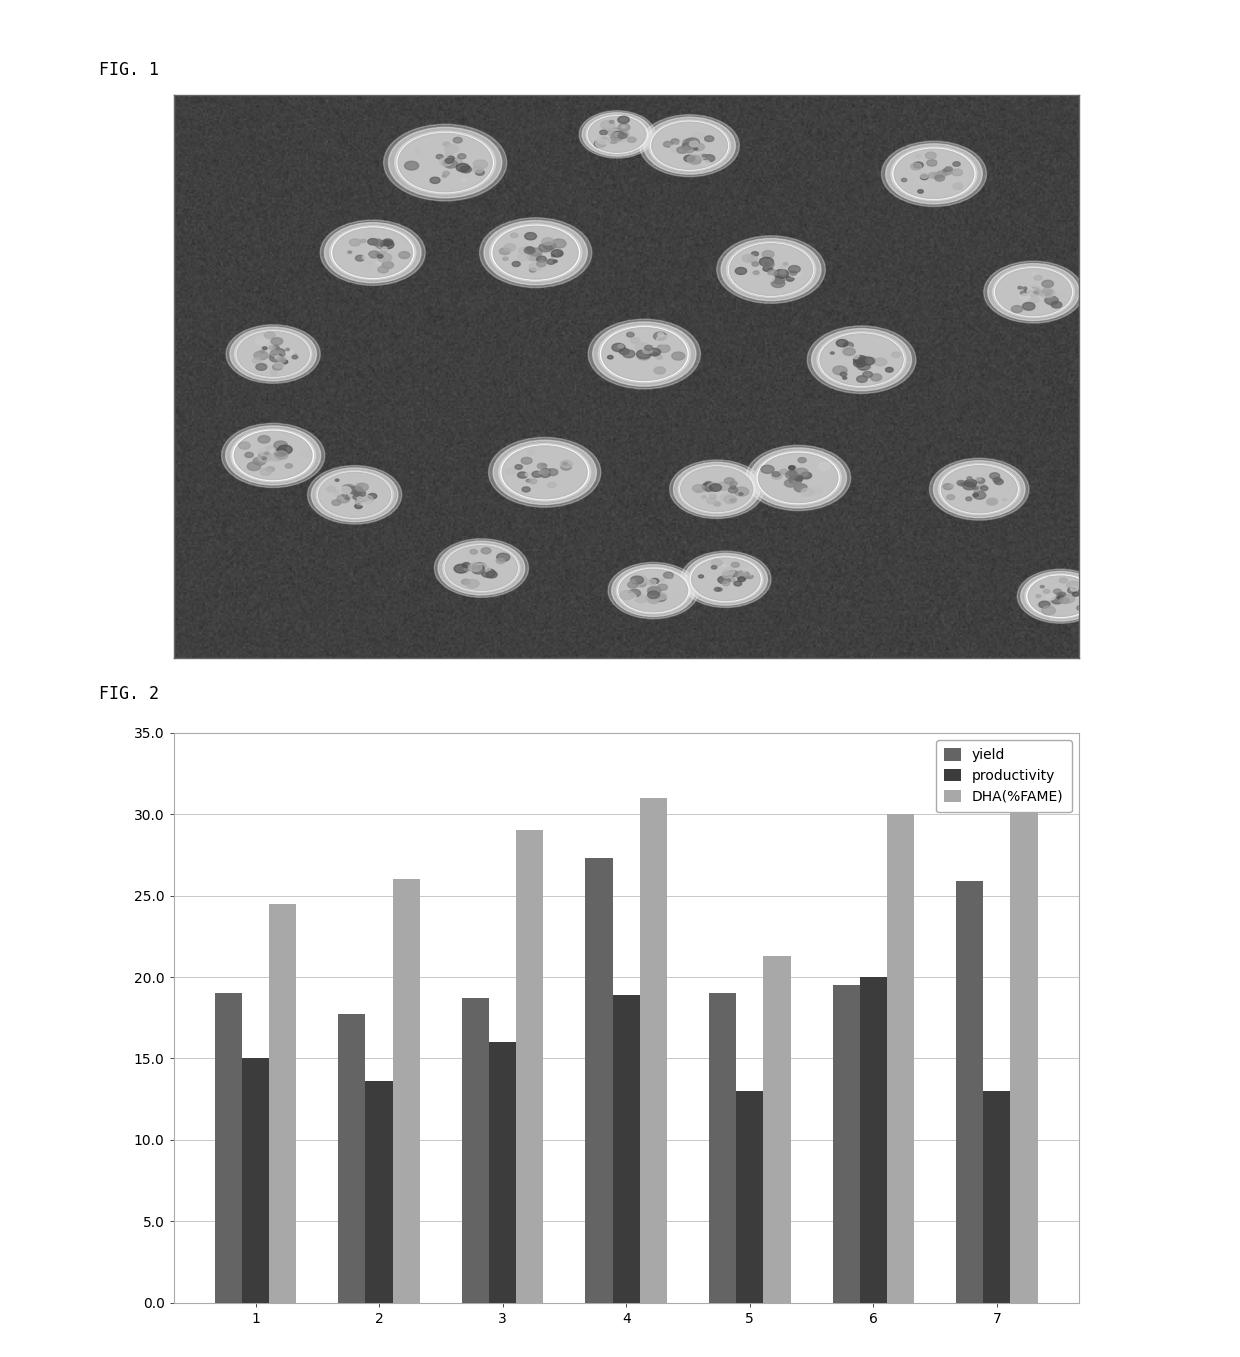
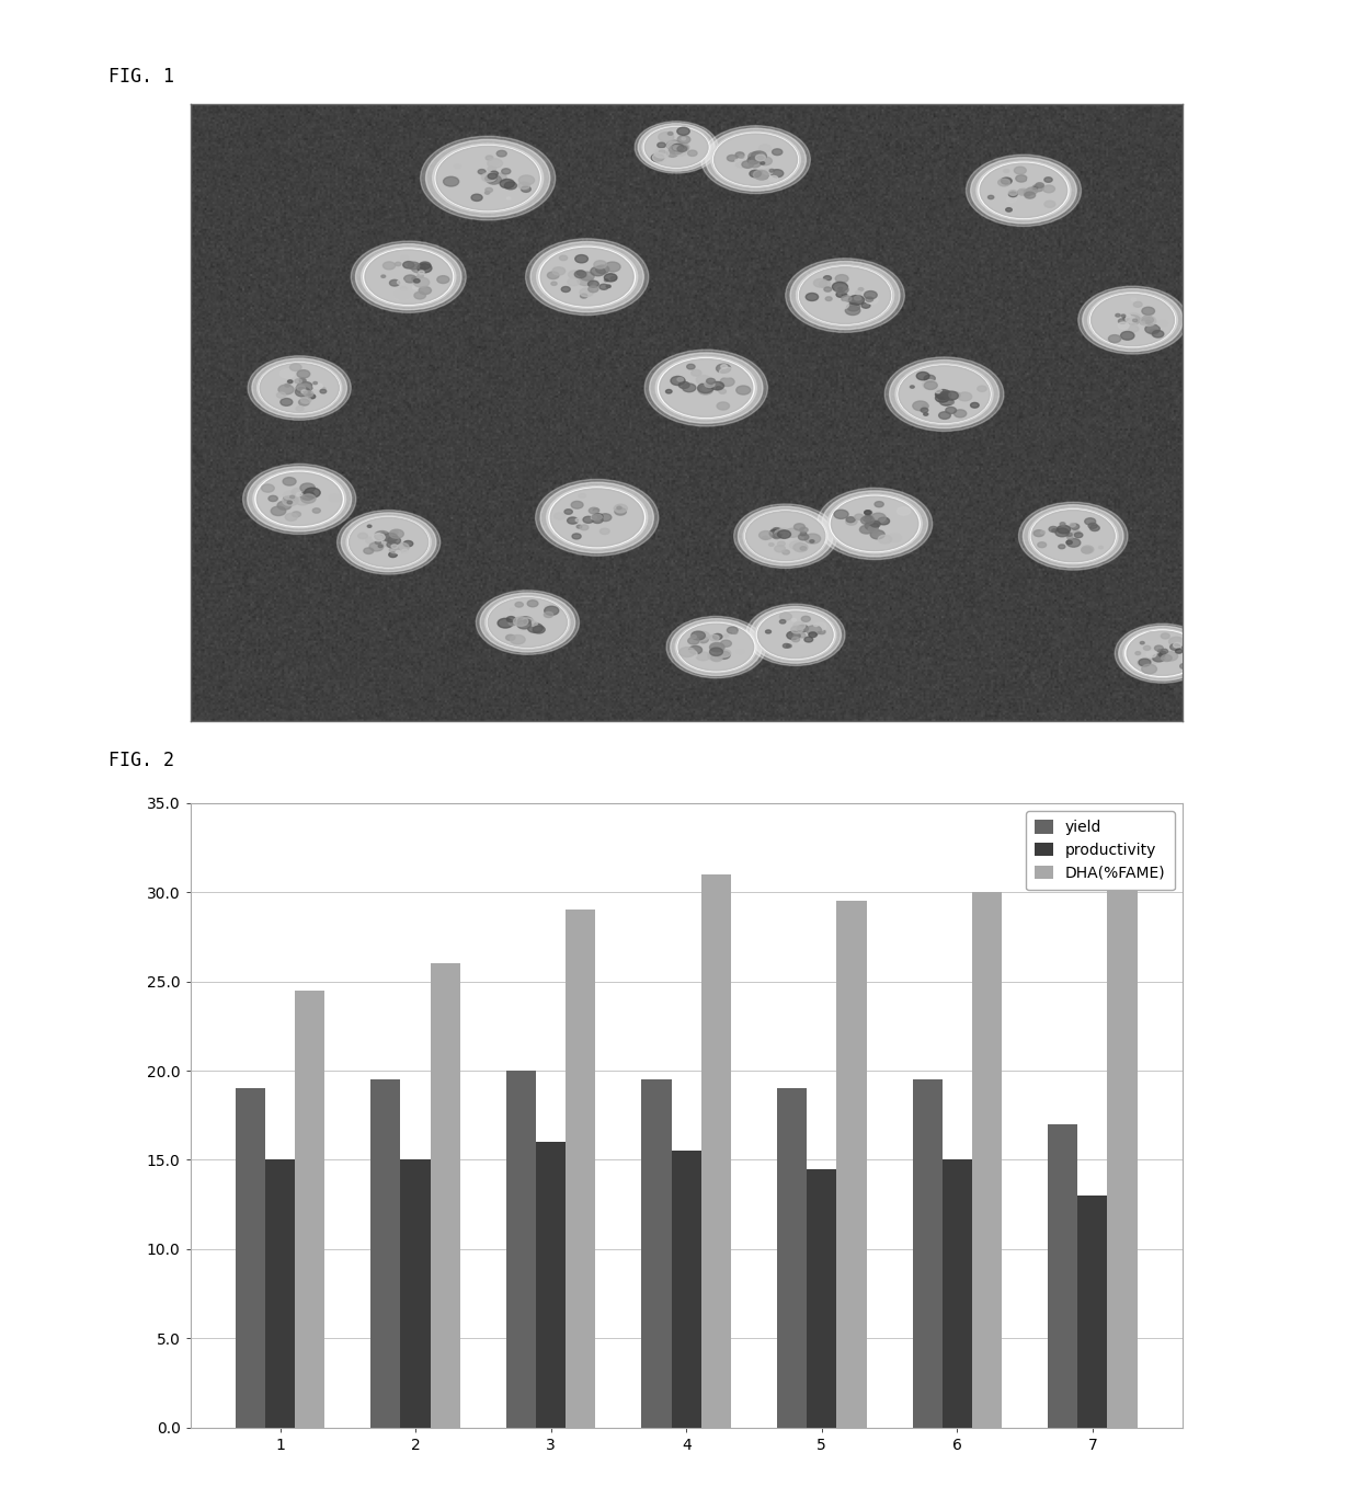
yield/2: 17.7 -> 19.5
productivity/2: 13.6 -> 15.0
yield/3: 18.7 -> 20.0
yield/4: 27.3 -> 19.5
productivity/4: 18.9 -> 15.5
productivity/5: 13.0 -> 14.5
DHA(%FAME)/5: 21.3 -> 29.5
productivity/6: 20.0 -> 15.0
yield/7: 25.9 -> 17.0
